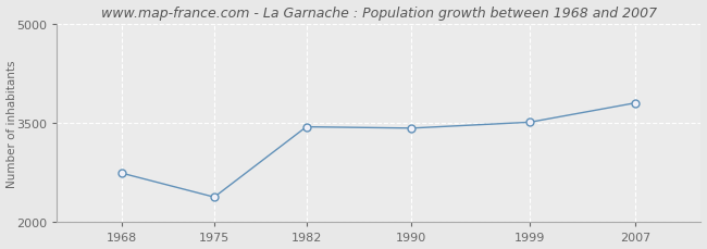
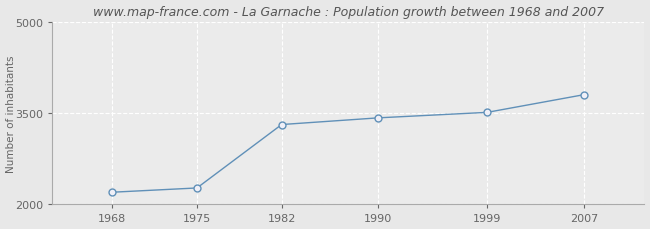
1968: 2740 -> 2200
1975: 2380 -> 2270
1982: 3440 -> 3310
